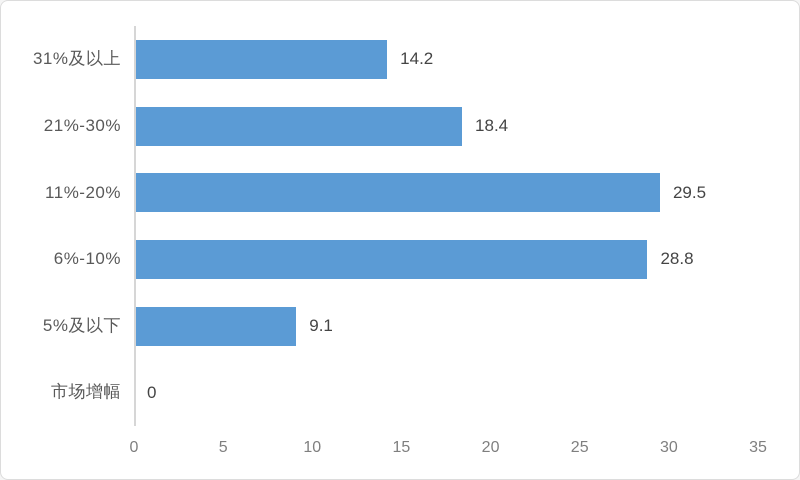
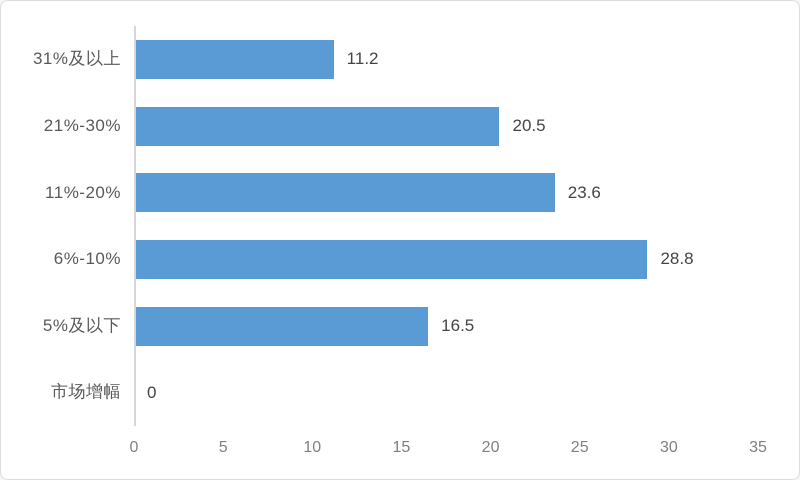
31%及以上: 14.2 -> 11.2
21%-30%: 18.4 -> 20.5
11%-20%: 29.5 -> 23.6
5%及以下: 9.1 -> 16.5
